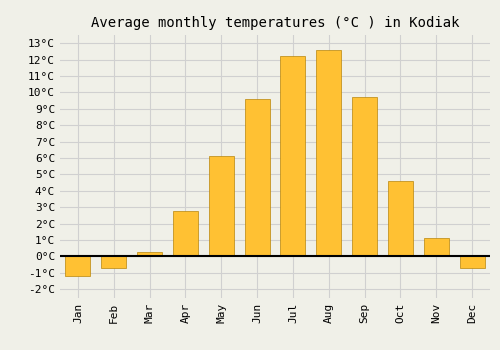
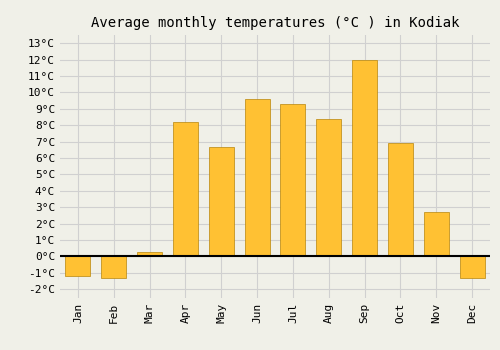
Feb: -0.7°C -> -1.3°C
Apr: 2.8°C -> 8.2°C
May: 6.1°C -> 6.7°C
Jul: 12.2°C -> 9.3°C
Aug: 12.6°C -> 8.4°C
Sep: 9.7°C -> 12.0°C
Oct: 4.6°C -> 6.9°C
Nov: 1.1°C -> 2.7°C
Dec: -0.7°C -> -1.3°C
